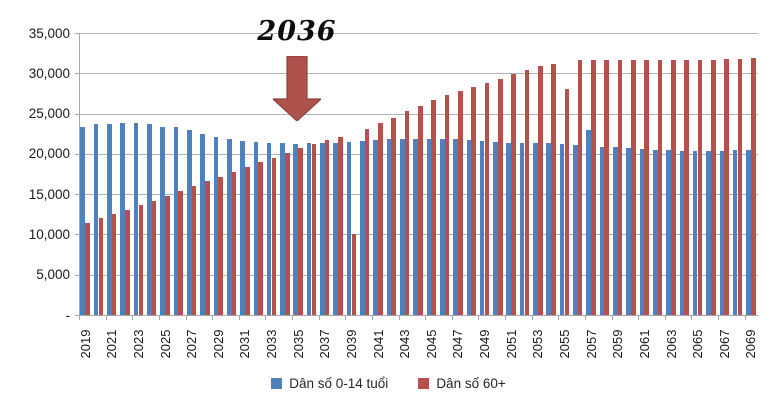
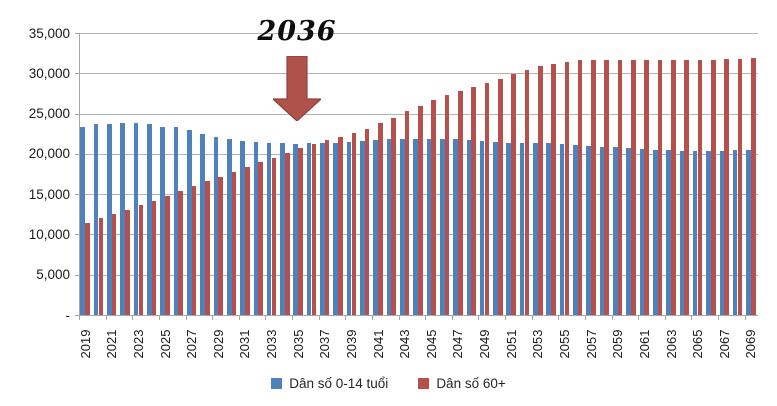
Dân số 60+/2039: 10000 -> 23000
Dân số 60+/2055: 28000 -> 31000
Dân số 0-14 tuổi/2057: 23000 -> 21000
